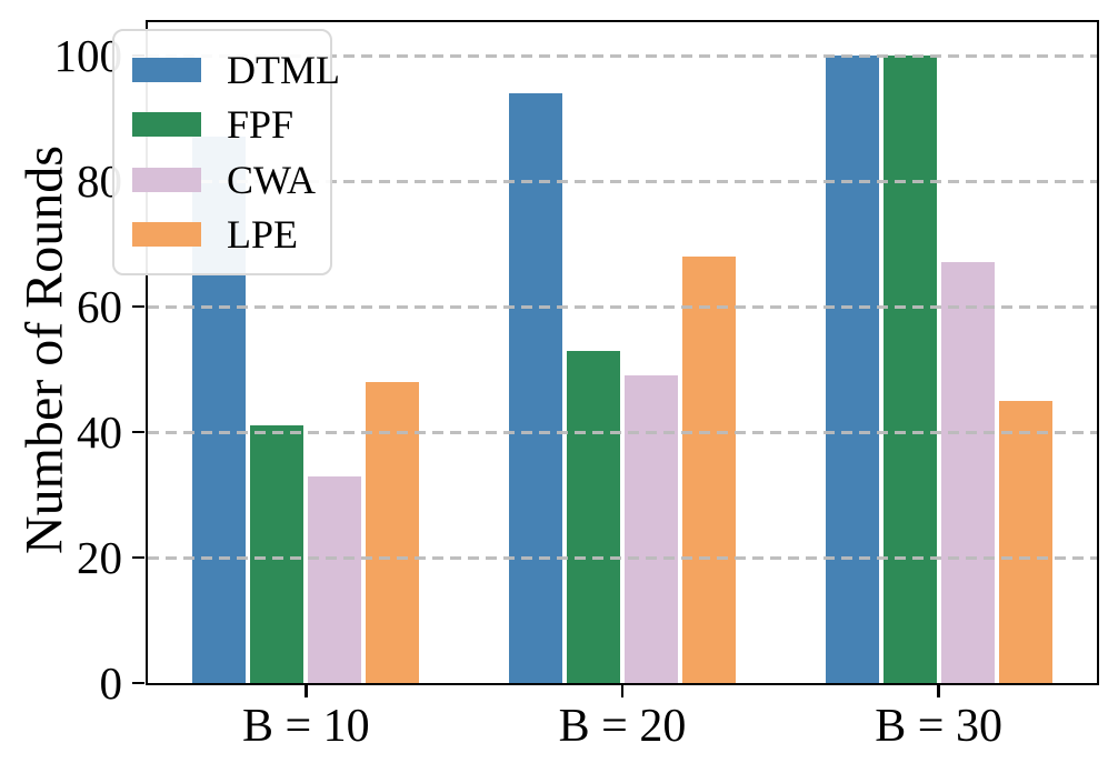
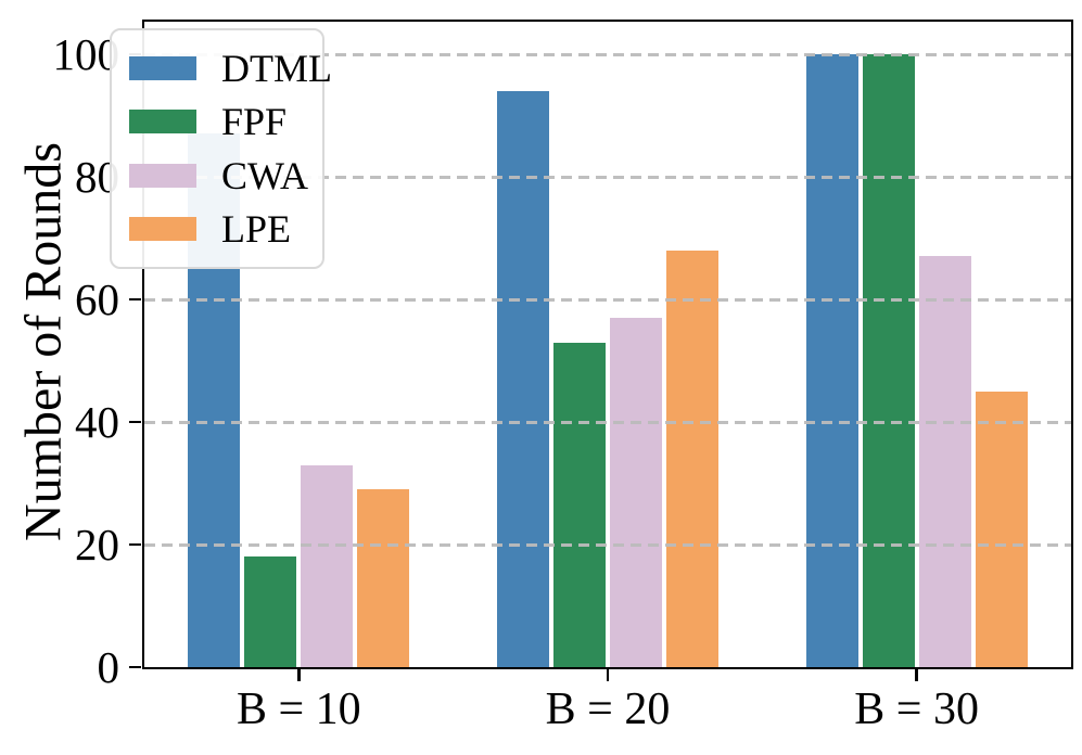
FPF/B = 10: 41 -> 18
LPE/B = 10: 48 -> 29
CWA/B = 20: 49 -> 57
